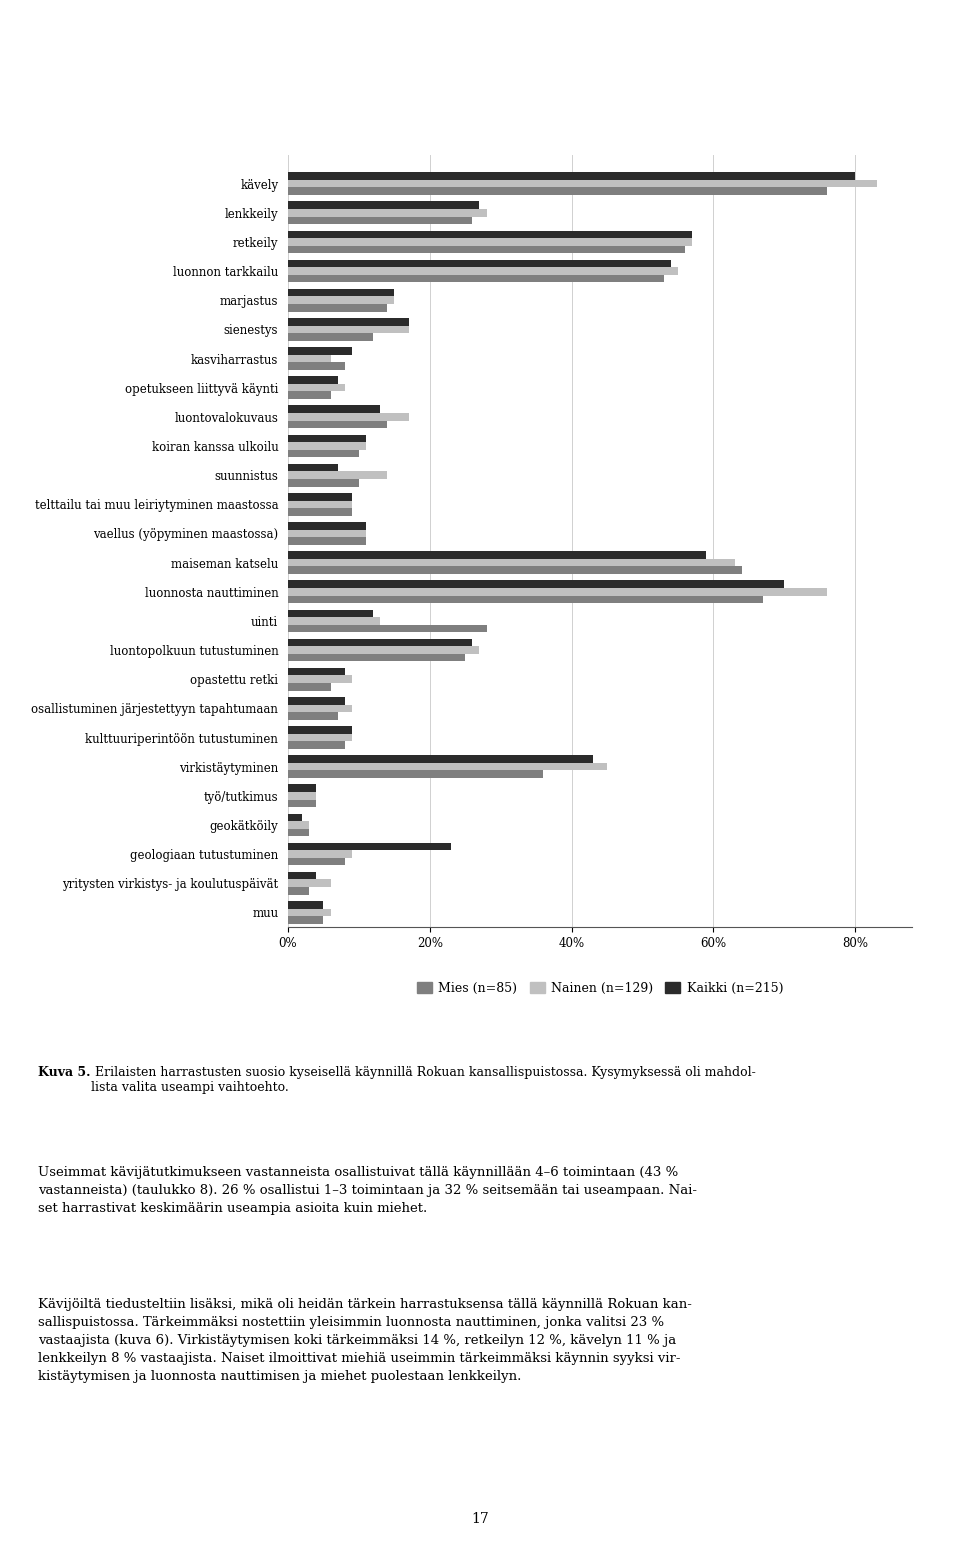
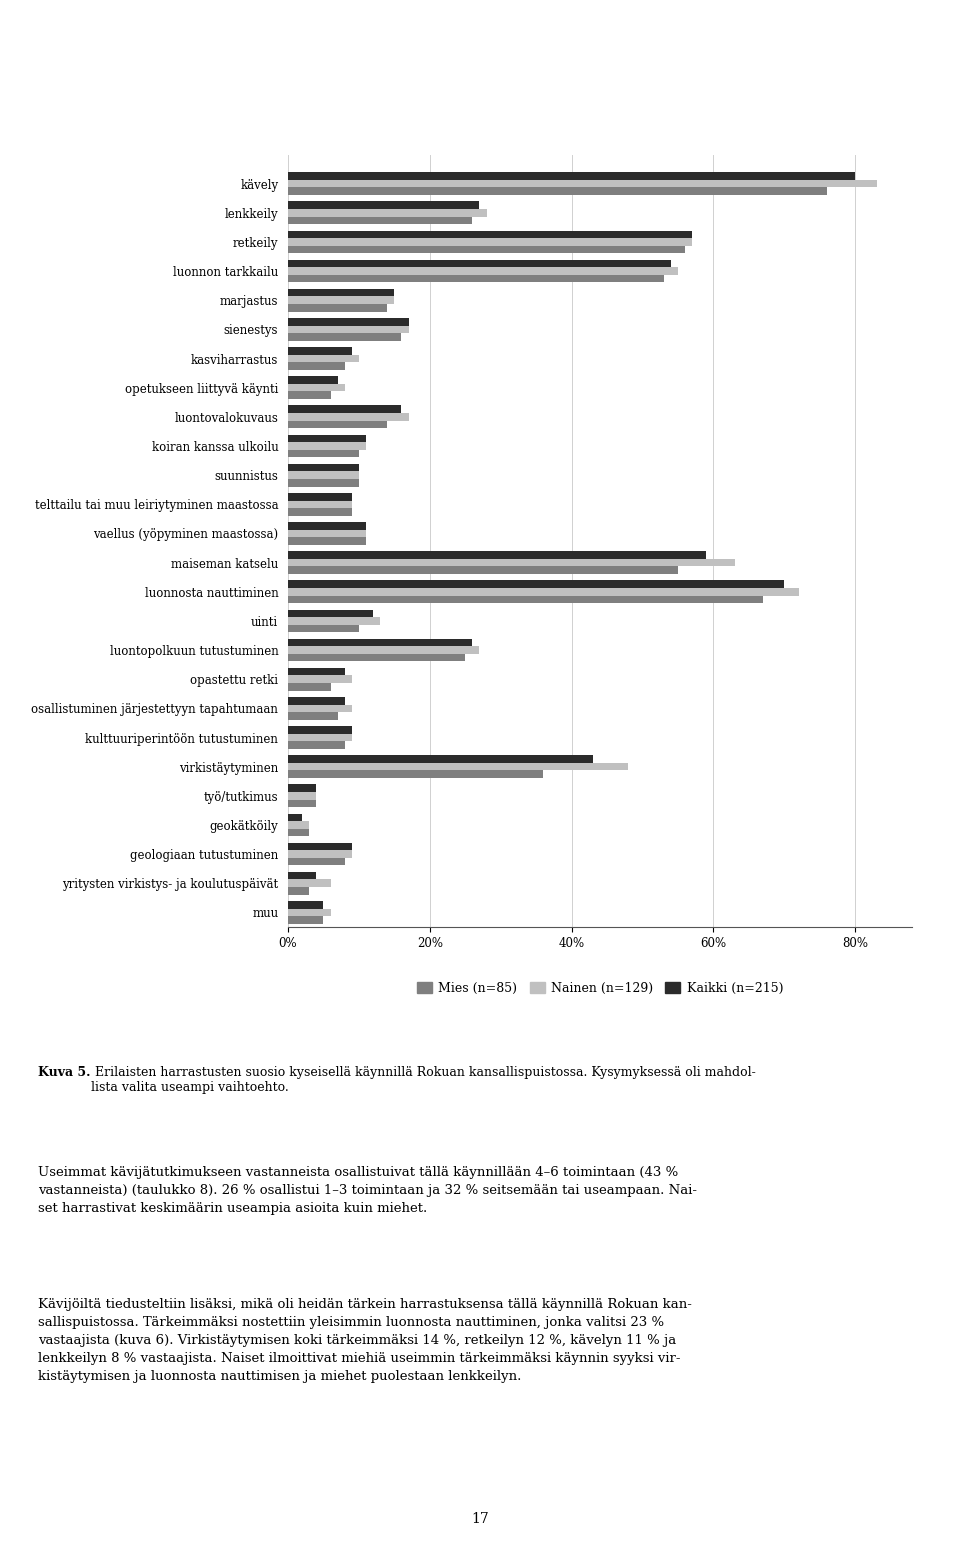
Mies (n=85)/sienestys: 12% -> 16%
Nainen (n=129)/kasviharrastus: 6% -> 10%
Kaikki (n=215)/luontovalokuvaus: 13% -> 16%
Kaikki (n=215)/suunnistus: 7% -> 10%
Nainen (n=129)/suunnistus: 14% -> 10%
Mies (n=85)/maiseman katselu: 64% -> 55%
Nainen (n=129)/luonnosta nauttiminen: 76% -> 72%
Mies (n=85)/uinti: 28% -> 10%
Nainen (n=129)/virkistäytyminen: 45% -> 48%
Kaikki (n=215)/geologiaan tutustuminen: 23% -> 9%
